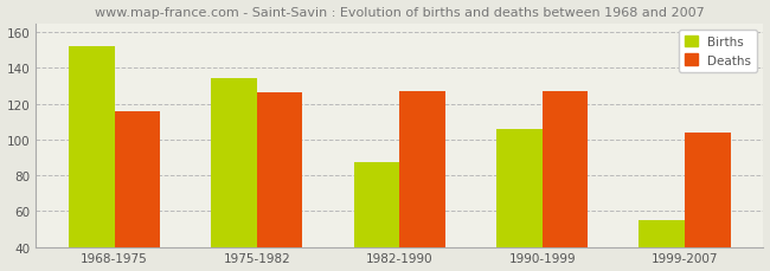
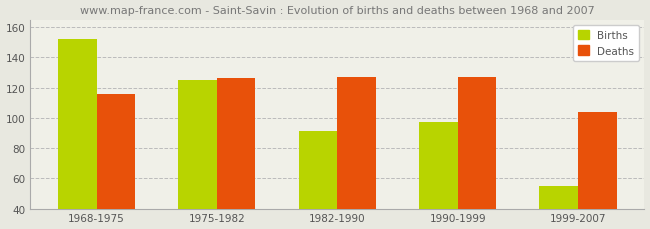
Births/1975-1982: 134 -> 125
Births/1982-1990: 87 -> 91
Births/1990-1999: 106 -> 97
